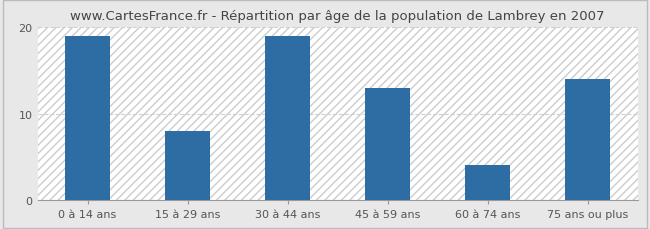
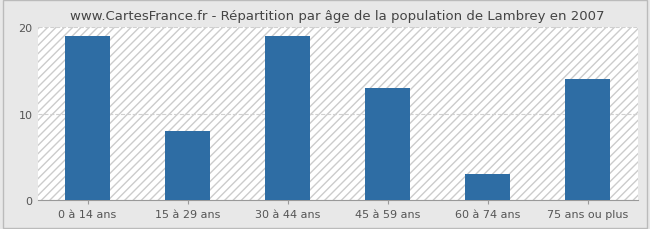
60 à 74 ans: 4 -> 3
